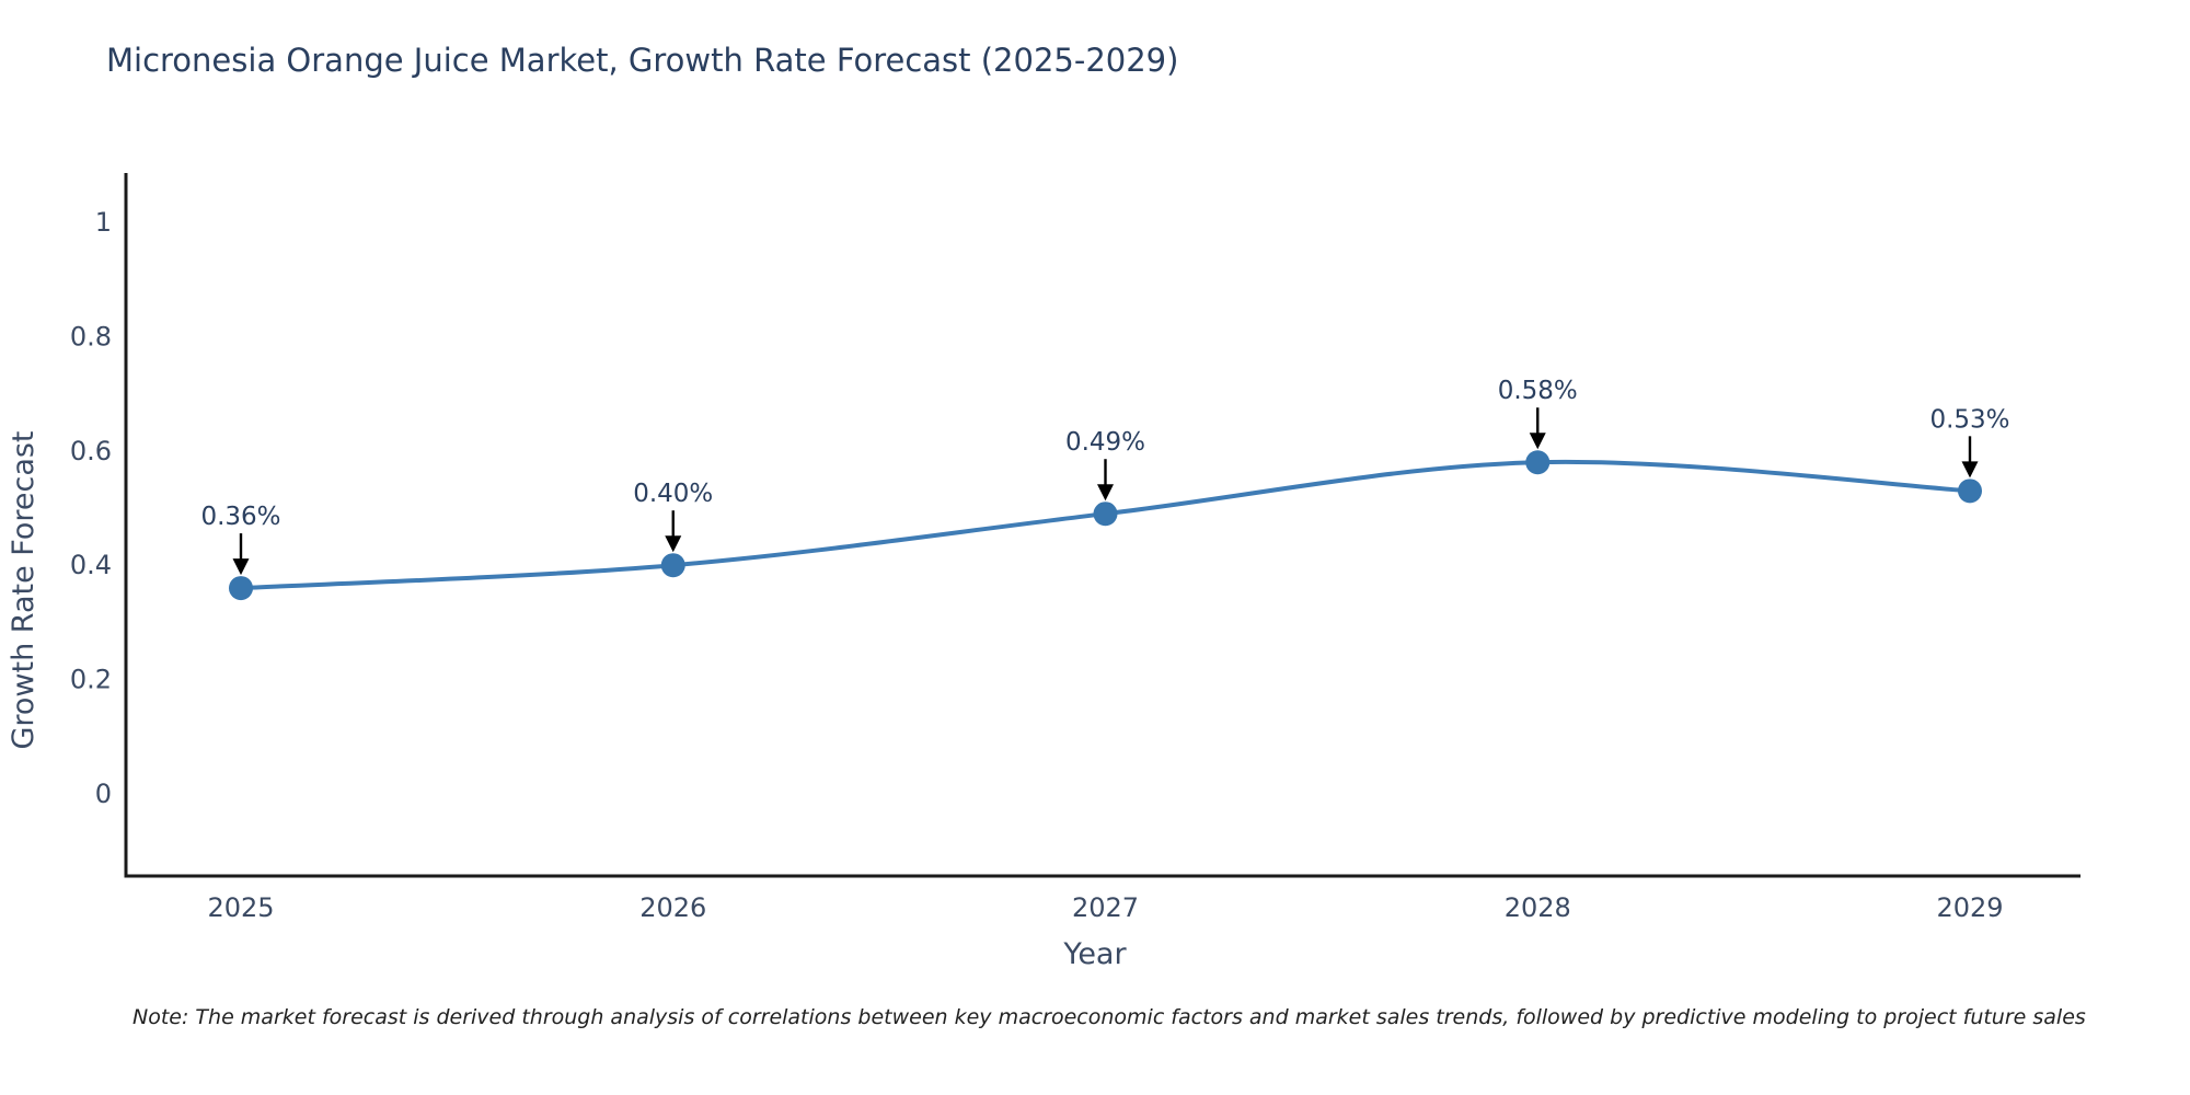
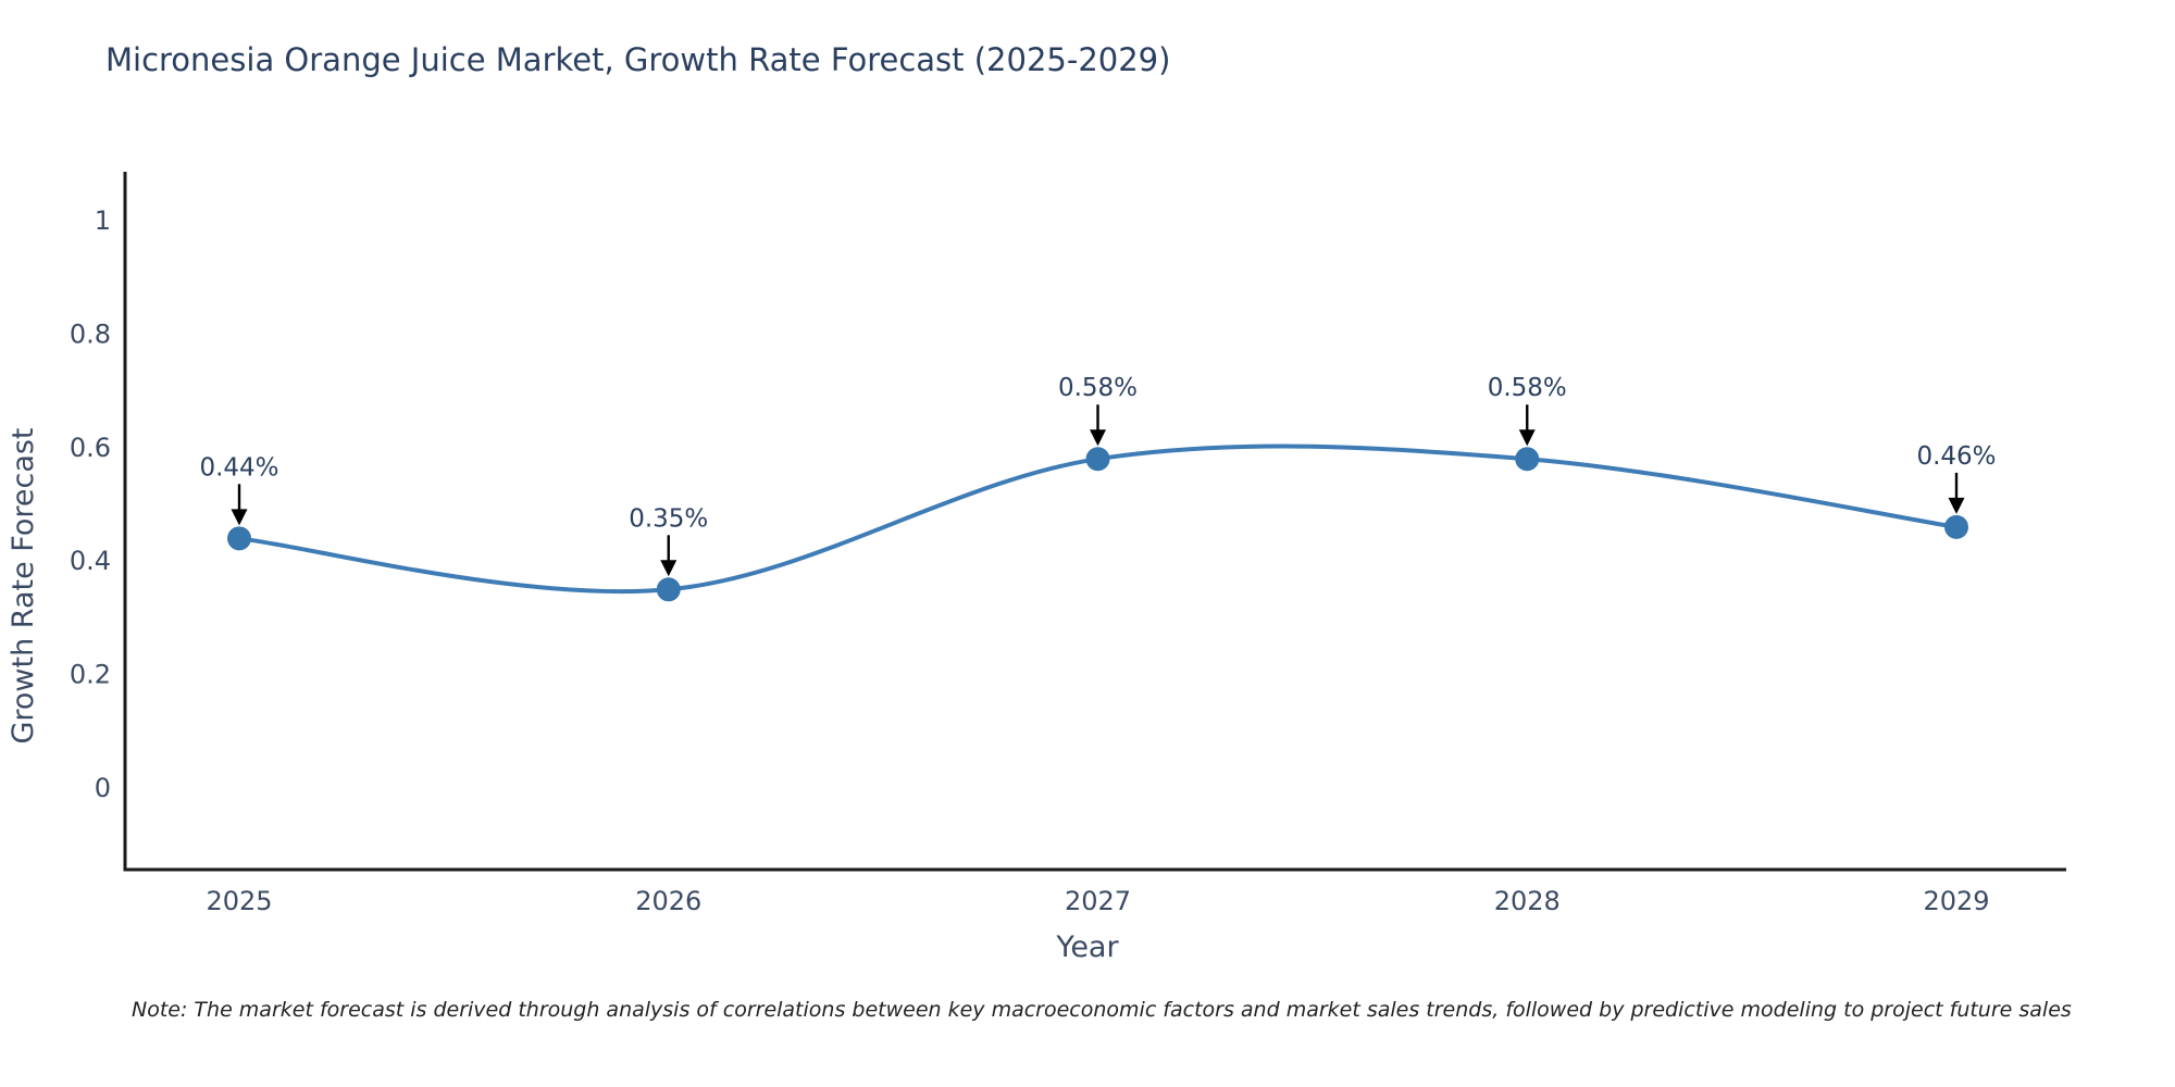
2025: 0.36% -> 0.44%
2026: 0.40% -> 0.35%
2027: 0.49% -> 0.58%
2029: 0.53% -> 0.46%
